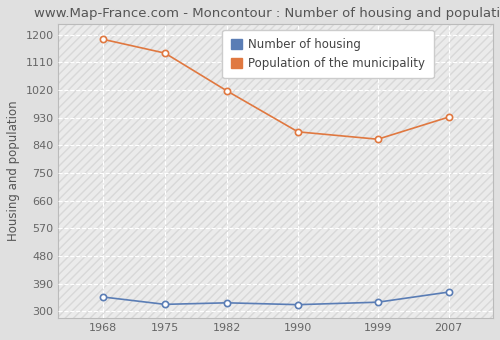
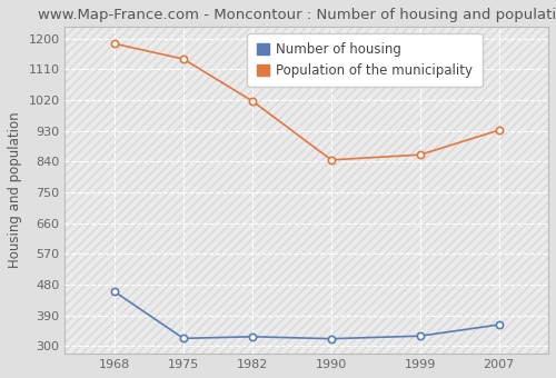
Number of housing/1968: 347 -> 460
Population of the municipality/1990: 884 -> 845
